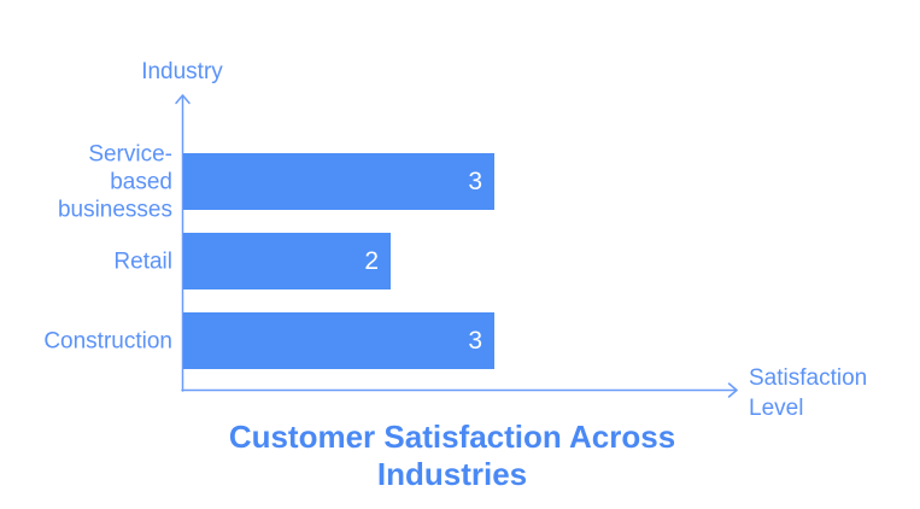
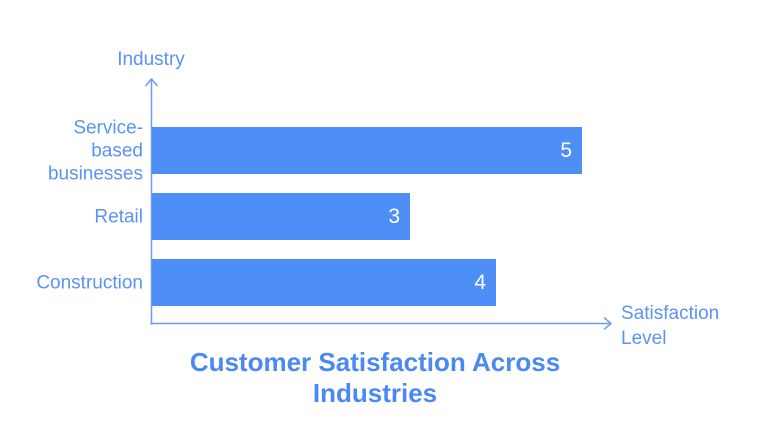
Service-based businesses: 3 -> 5
Retail: 2 -> 3
Construction: 3 -> 4
